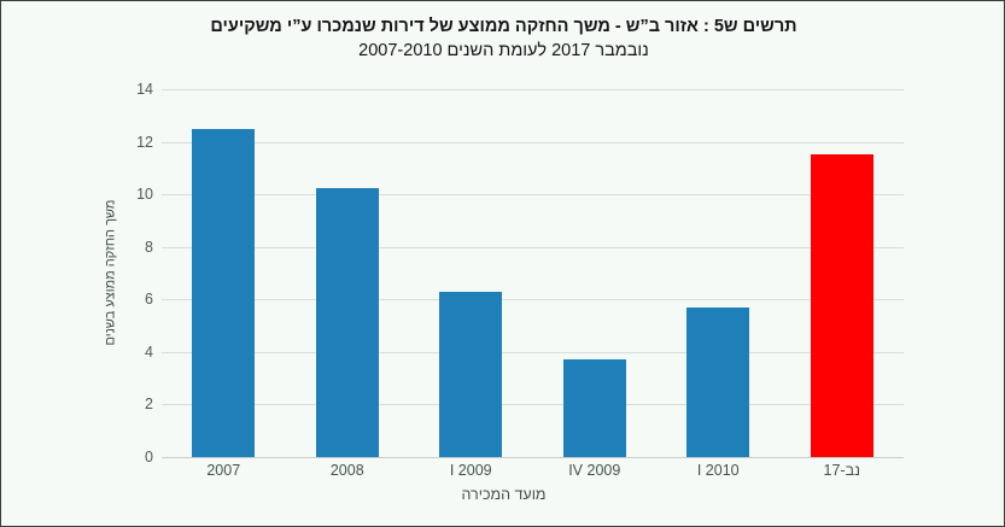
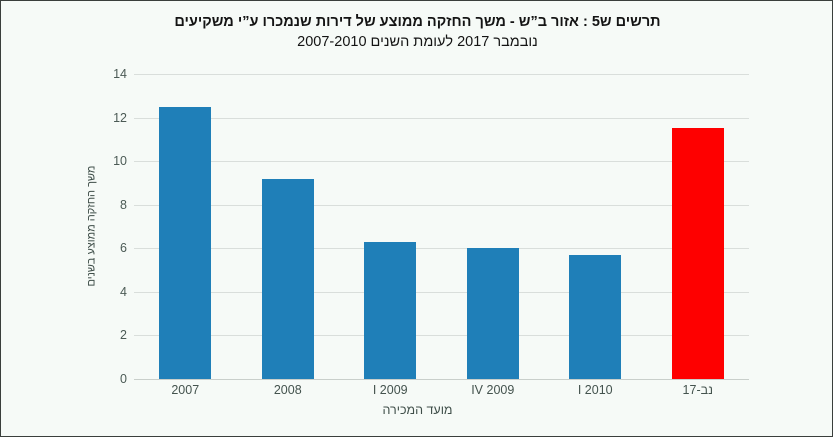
2008: 10.2 -> 9.2
IV 2009: 3.7 -> 6.0
